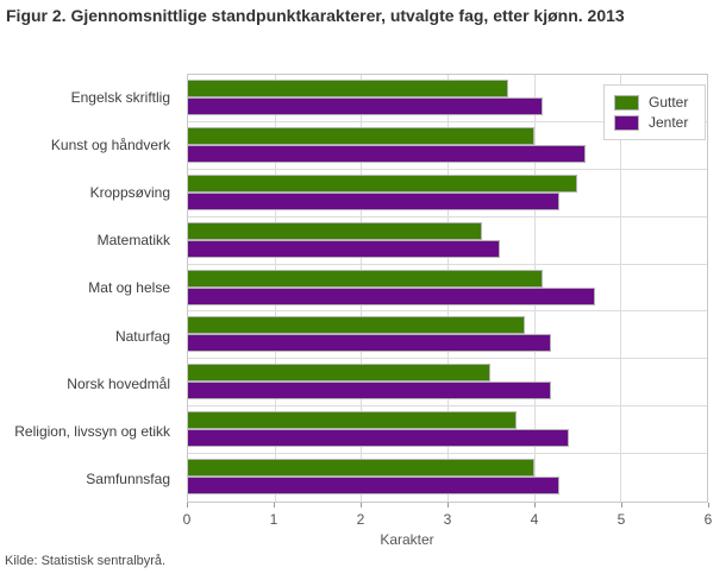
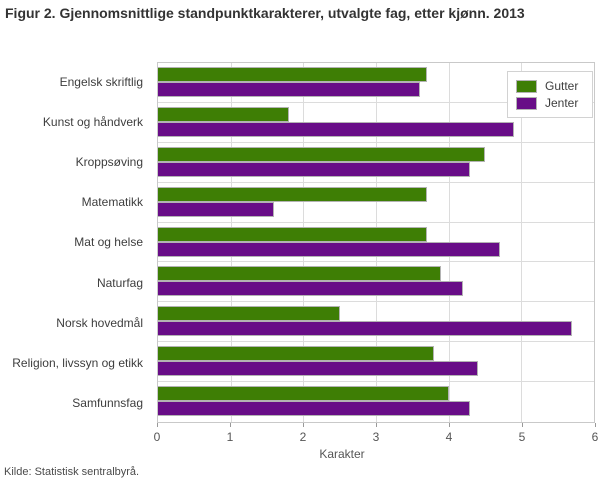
Jenter/Engelsk skriftlig: 4.1 -> 3.6
Gutter/Kunst og håndverk: 4.0 -> 1.8
Jenter/Kunst og håndverk: 4.6 -> 4.9
Gutter/Matematikk: 3.4 -> 3.7
Jenter/Matematikk: 3.6 -> 1.6
Gutter/Mat og helse: 4.1 -> 3.7
Gutter/Norsk hovedmål: 3.5 -> 2.5
Jenter/Norsk hovedmål: 4.2 -> 5.7
